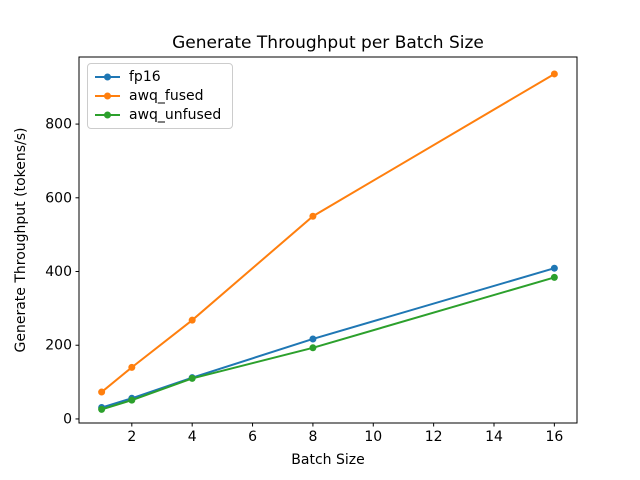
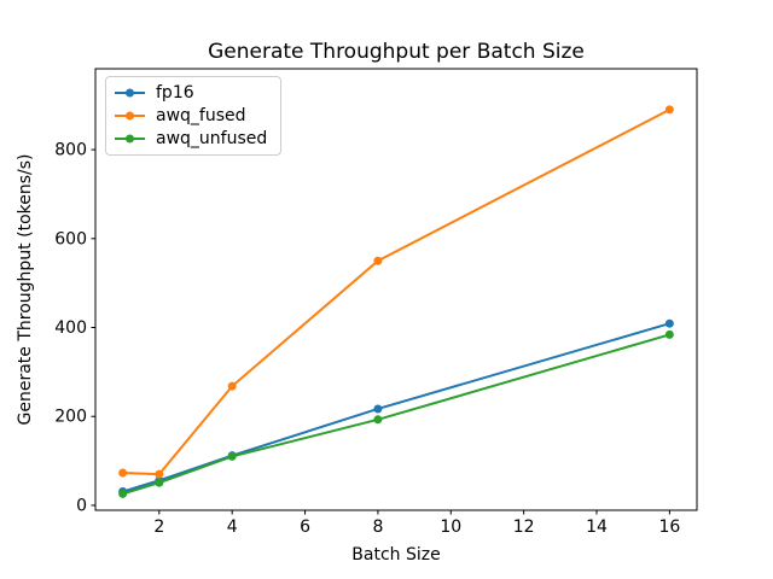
awq_fused/2: 140 -> 70
awq_fused/16: 940 -> 890
